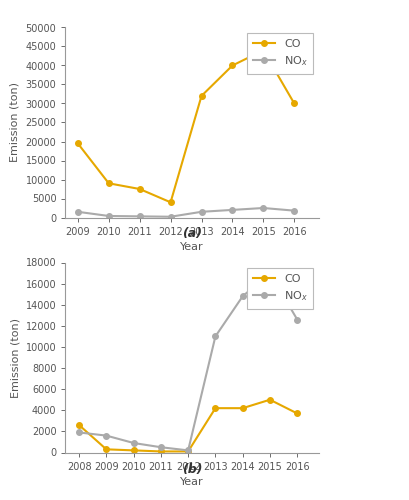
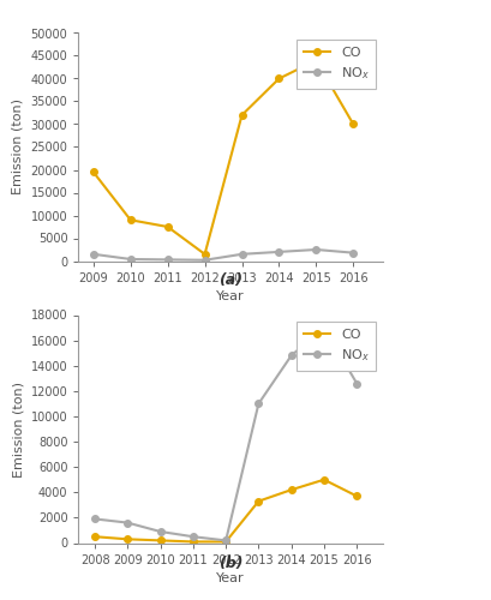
CO/2012: 4000 -> 1500
CO/2008: 2600 -> 500
CO/2013: 4200 -> 3300
